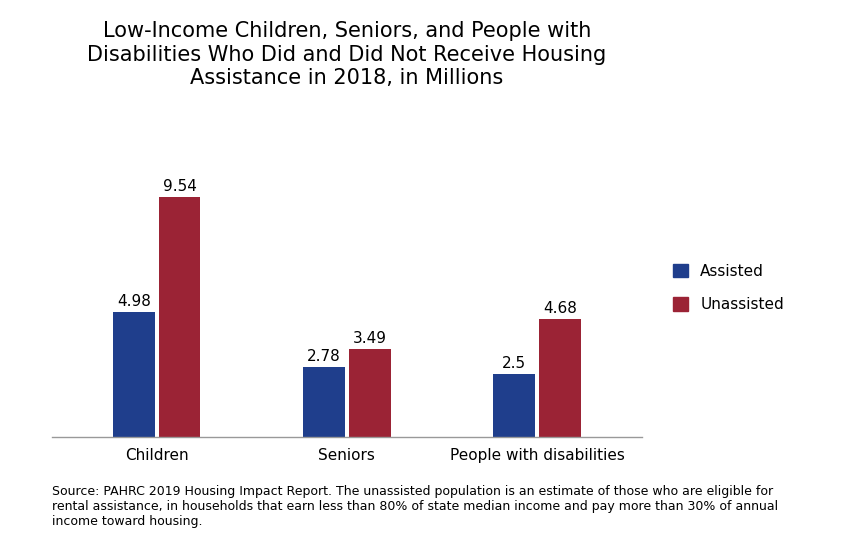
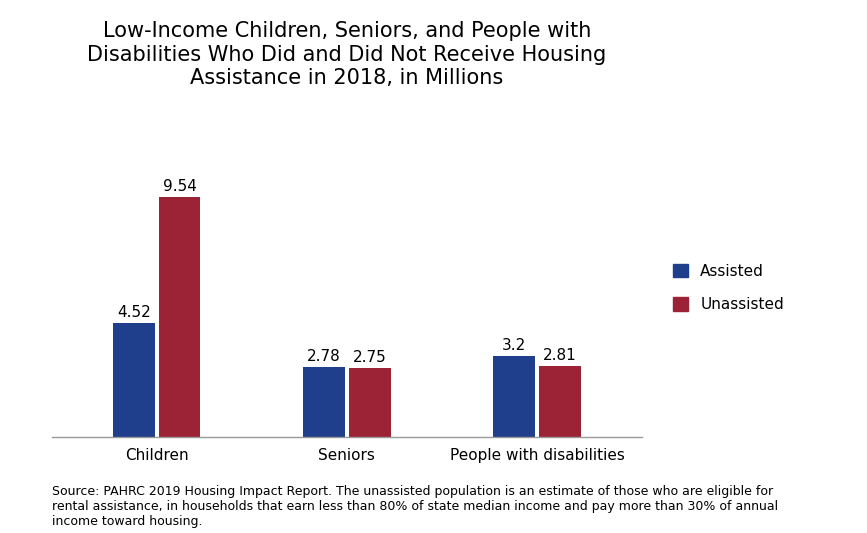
Assisted/Children: 4.98 -> 4.52
Unassisted/Seniors: 3.49 -> 2.75
Assisted/People with disabilities: 2.5 -> 3.2
Unassisted/People with disabilities: 4.68 -> 2.81
